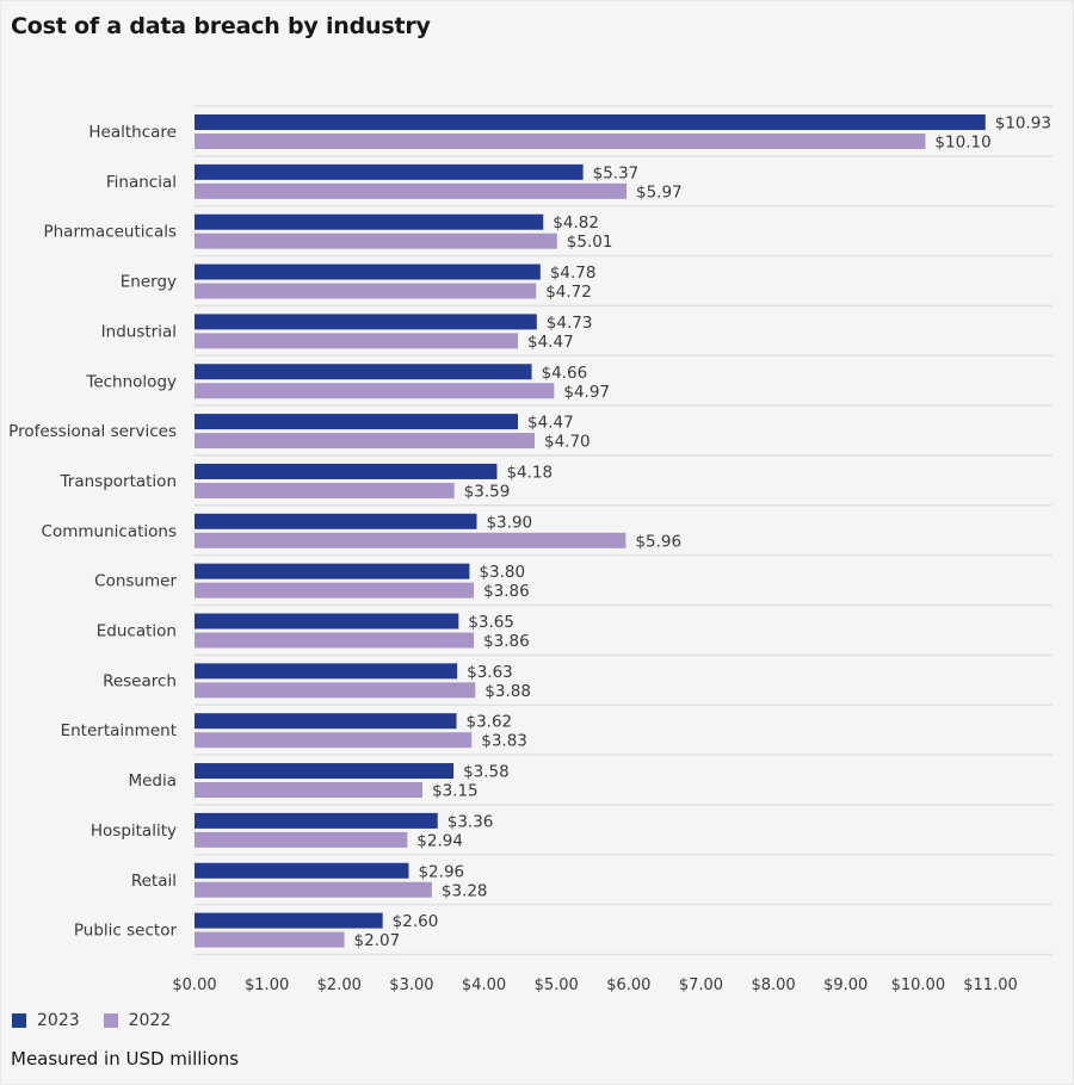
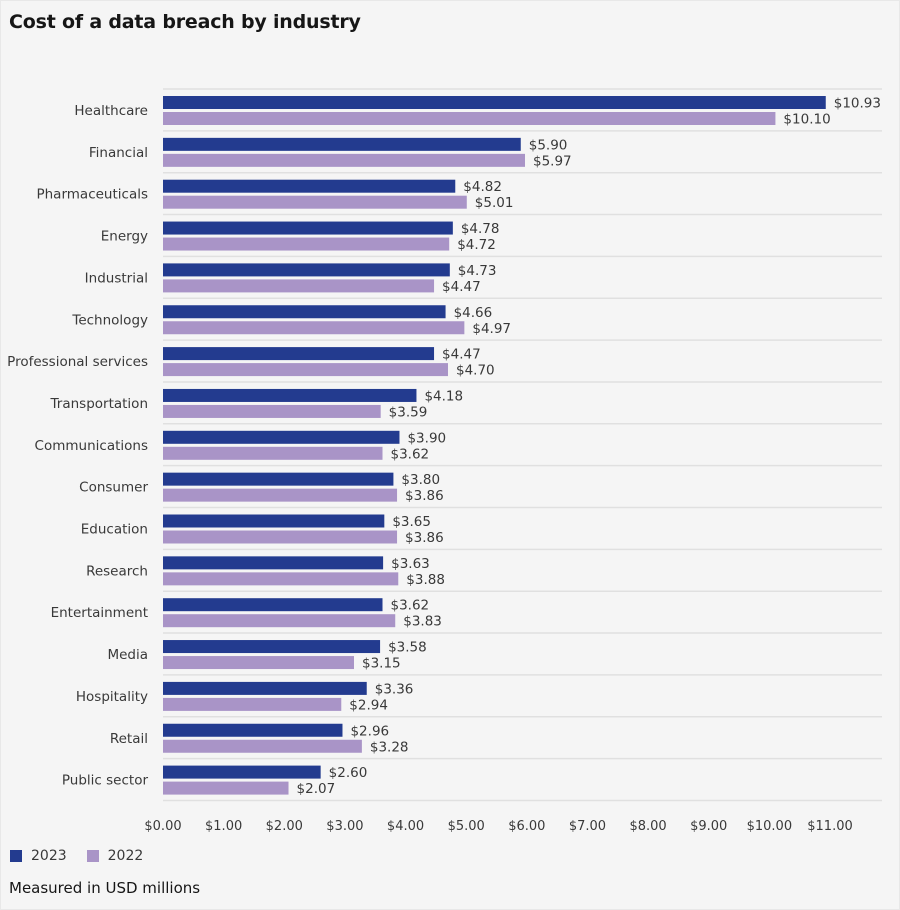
2023/Financial: $5.37 -> $5.90
2022/Communications: $5.96 -> $3.62
